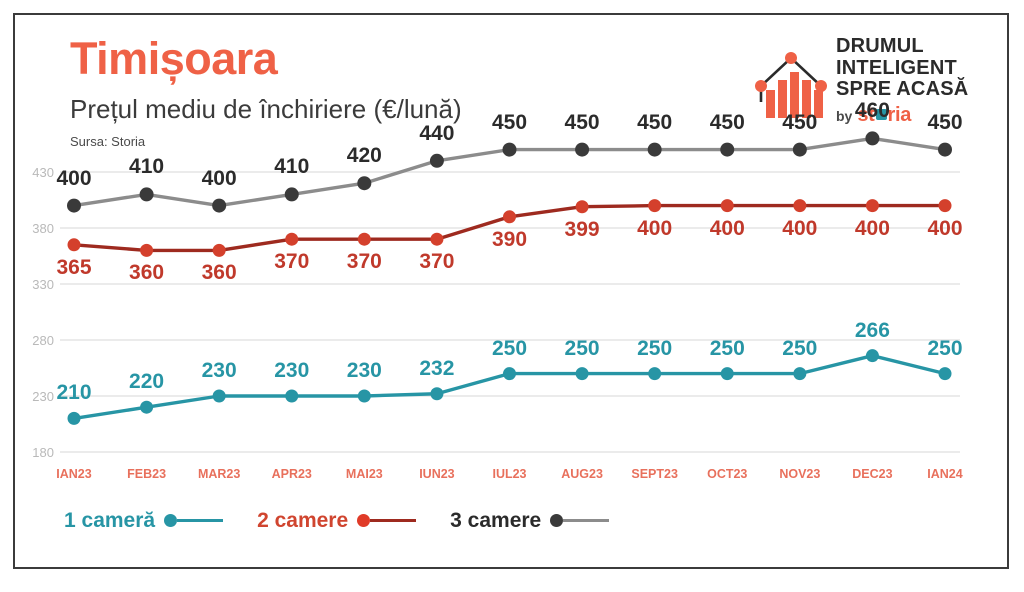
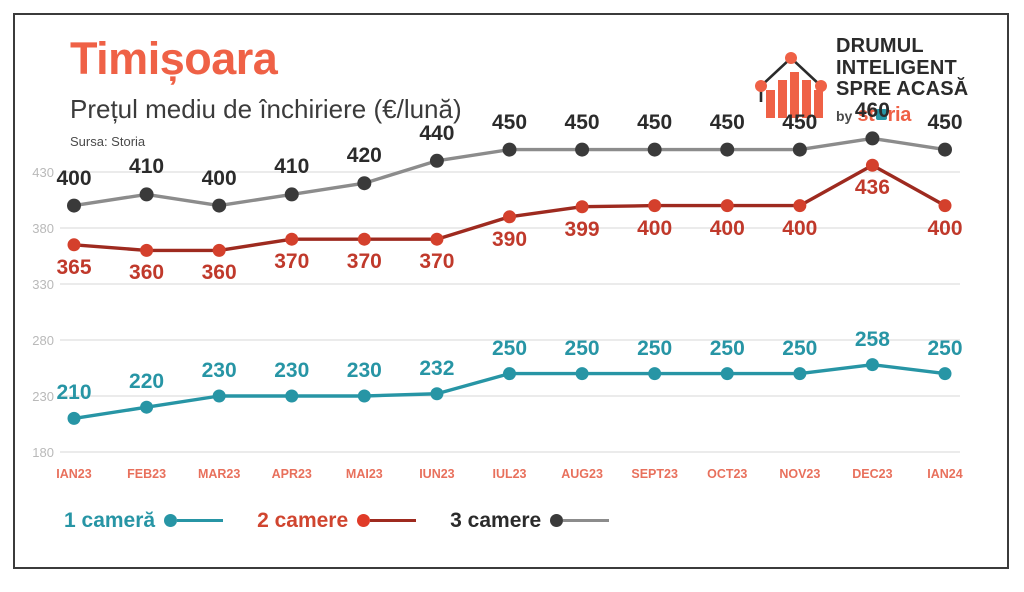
1 cameră/DEC23: 266 -> 258
2 camere/DEC23: 400 -> 436
